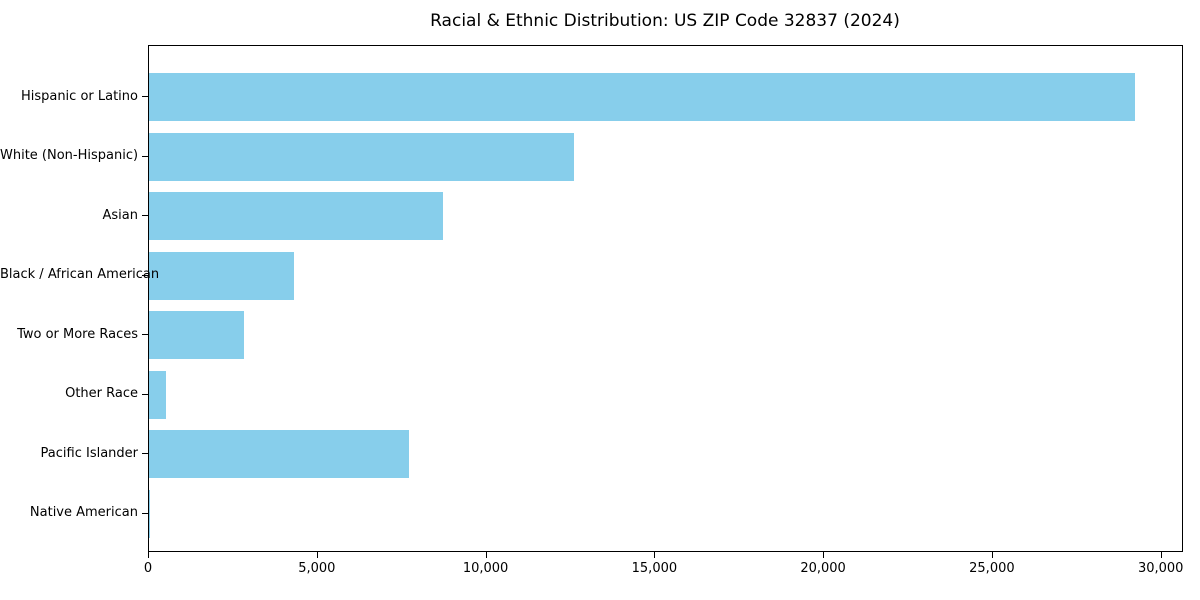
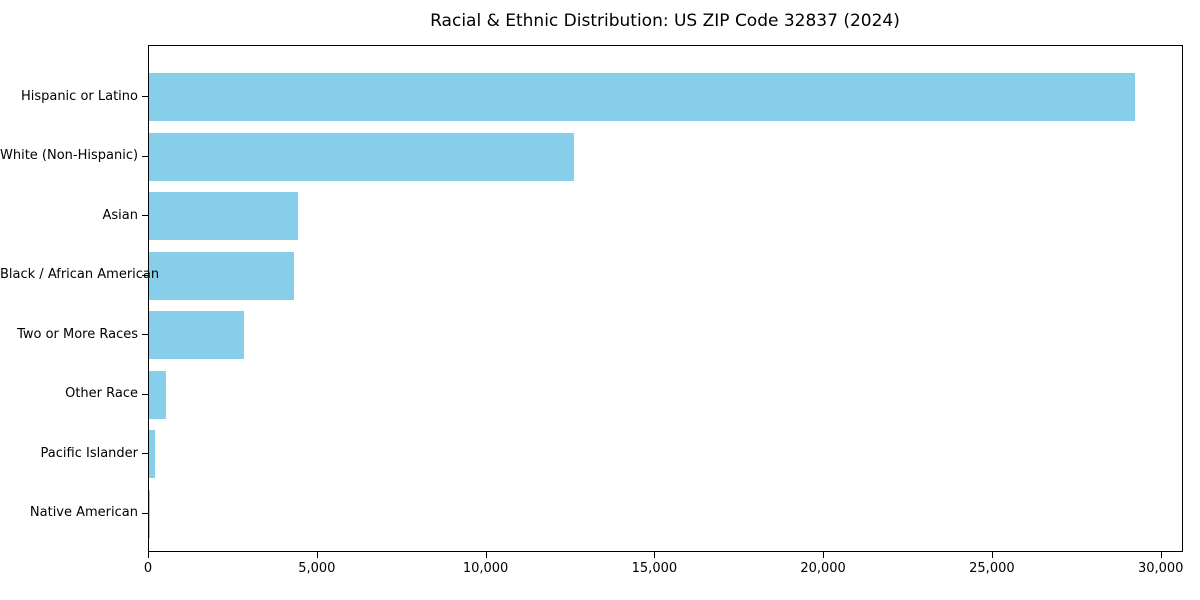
Asian: 8700 -> 4400
Pacific Islander: 7700 -> 200
